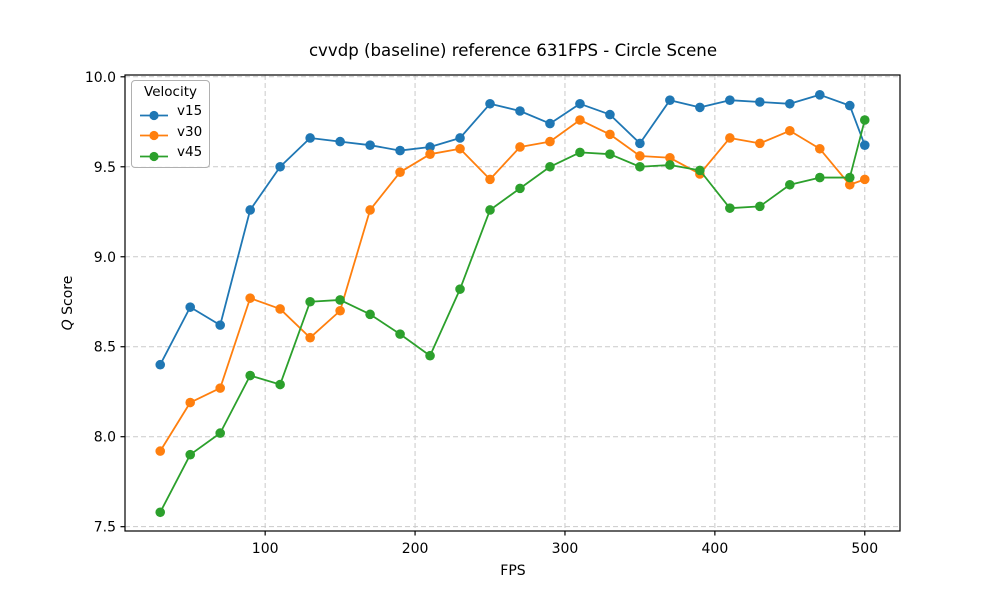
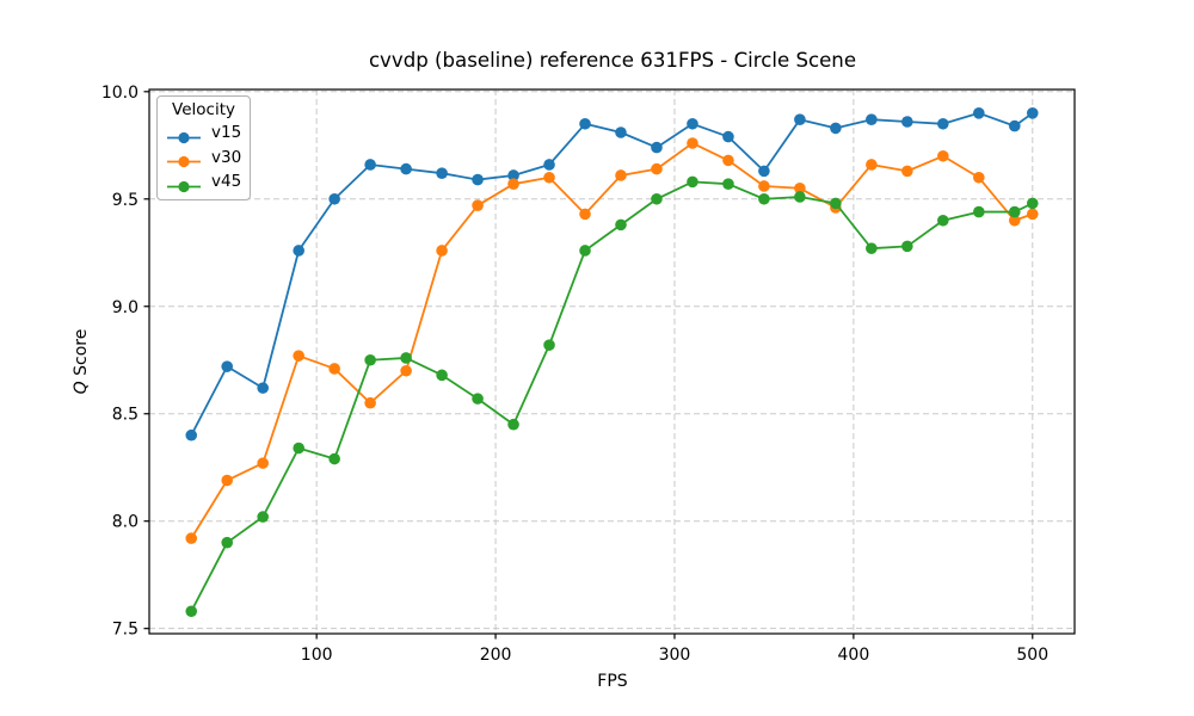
v15/500: 9.62 -> 9.90
v45/500: 9.76 -> 9.48
